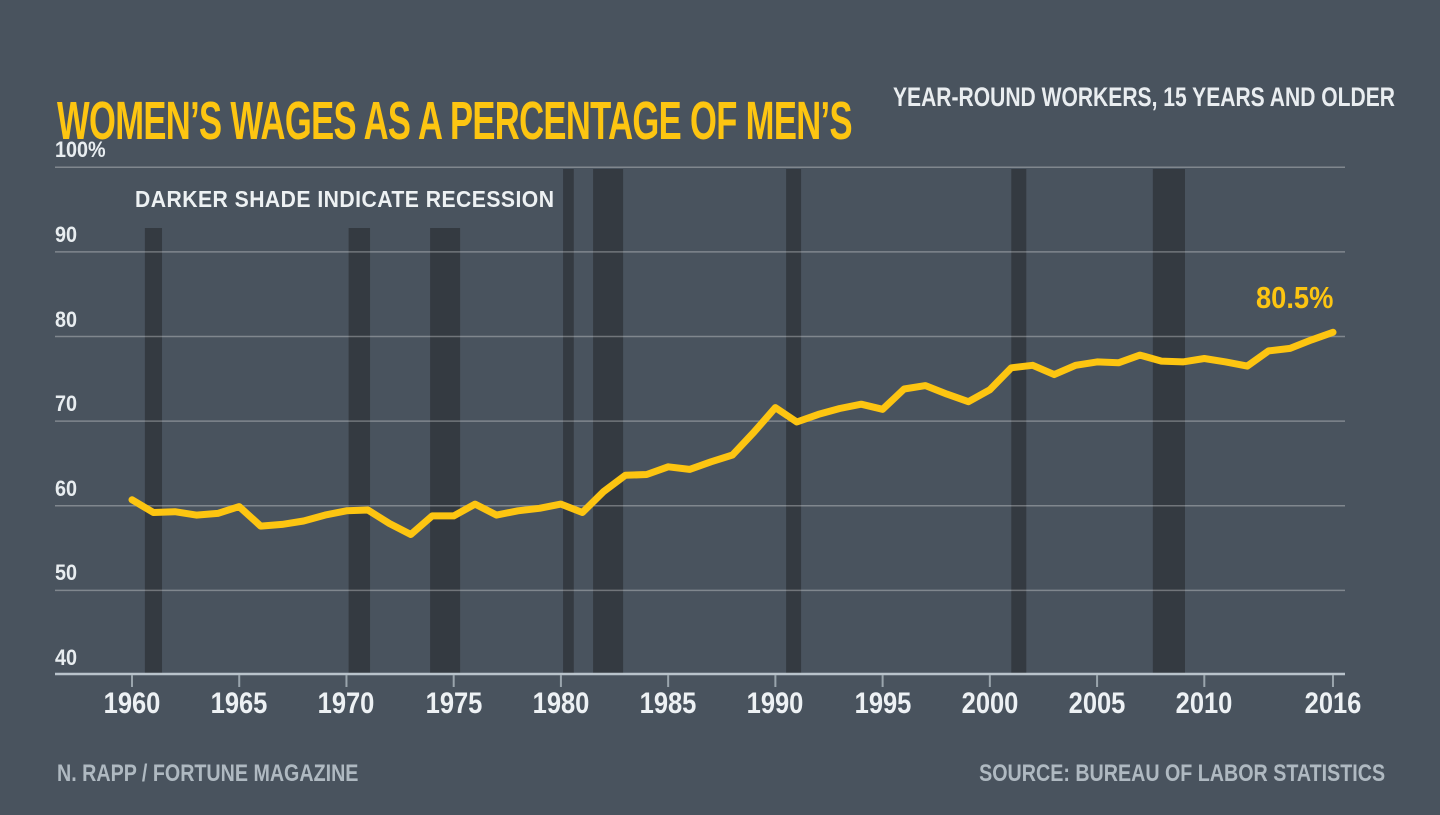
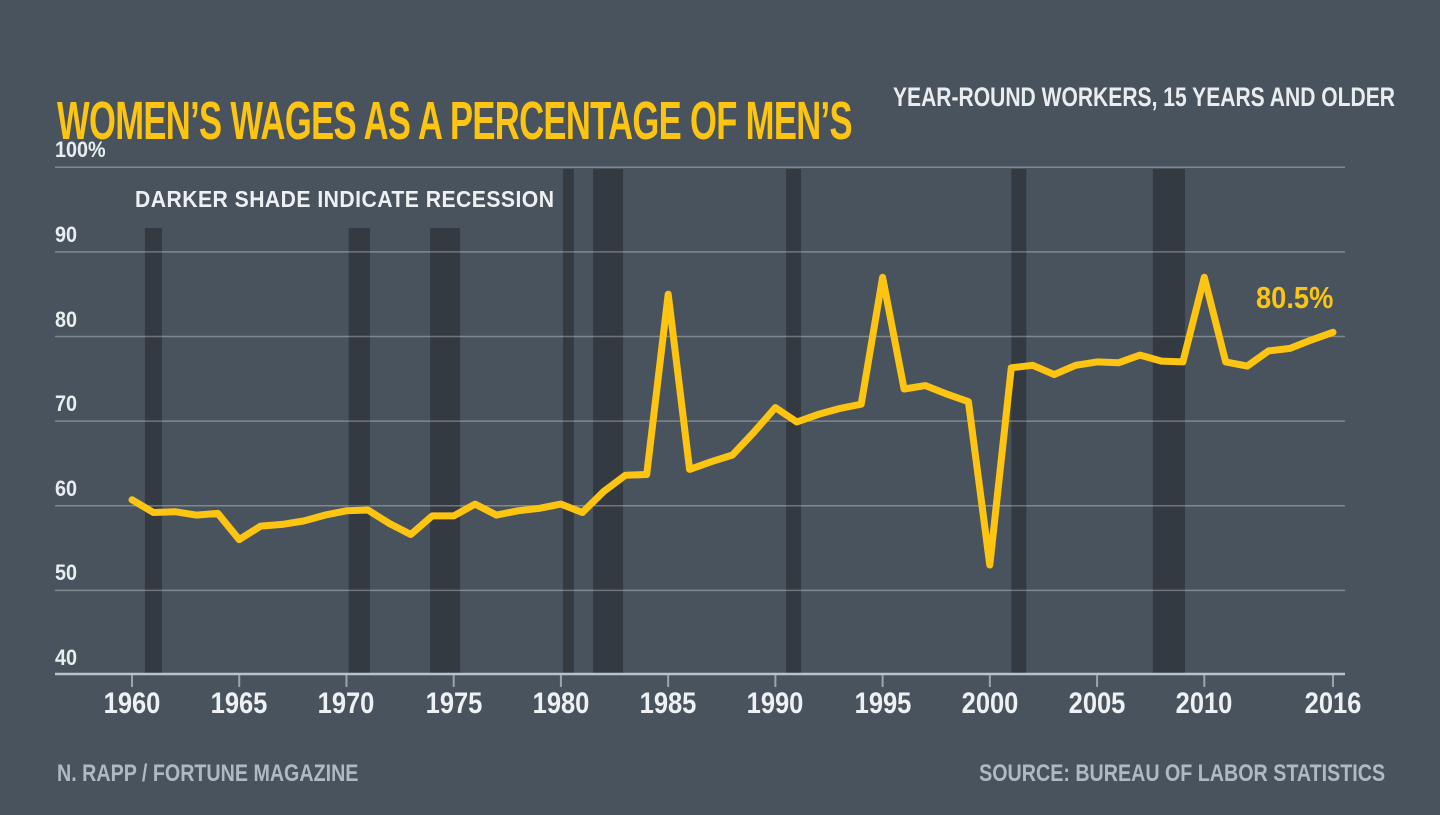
1965: 60% -> 56%
1985: 65% -> 85%
1995: 71% -> 87%
2000: 74% -> 53%
2010: 77% -> 87%
